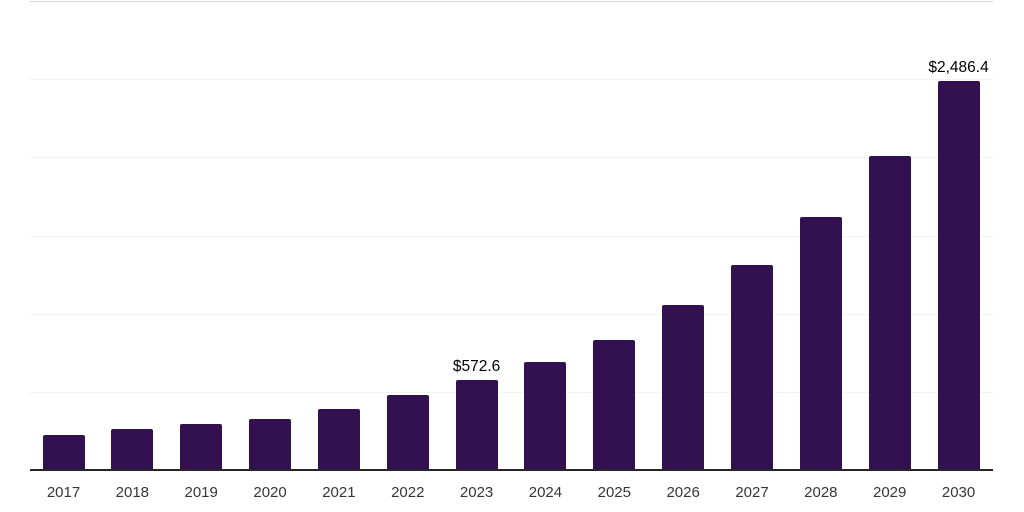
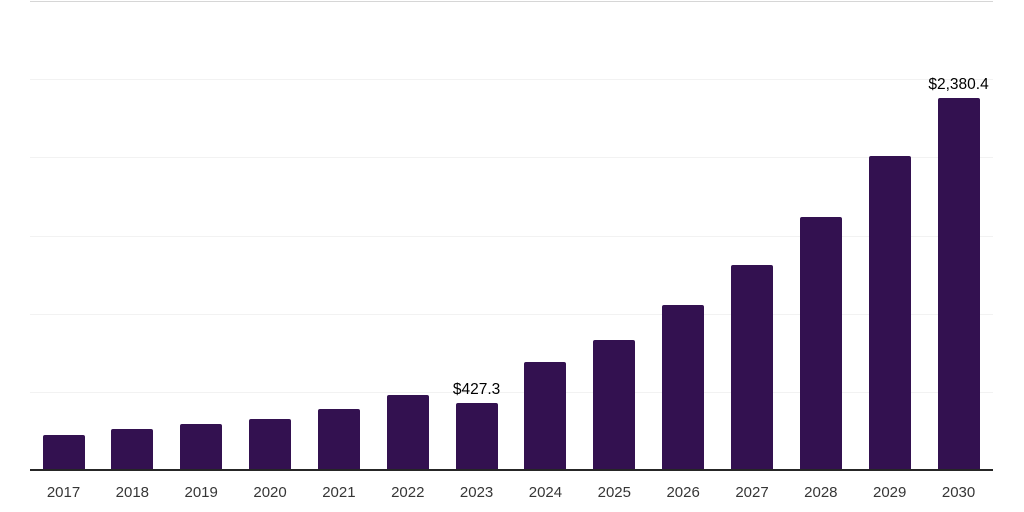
2023: $572.6 -> $427.3
2030: $2,486.4 -> $2,380.4
